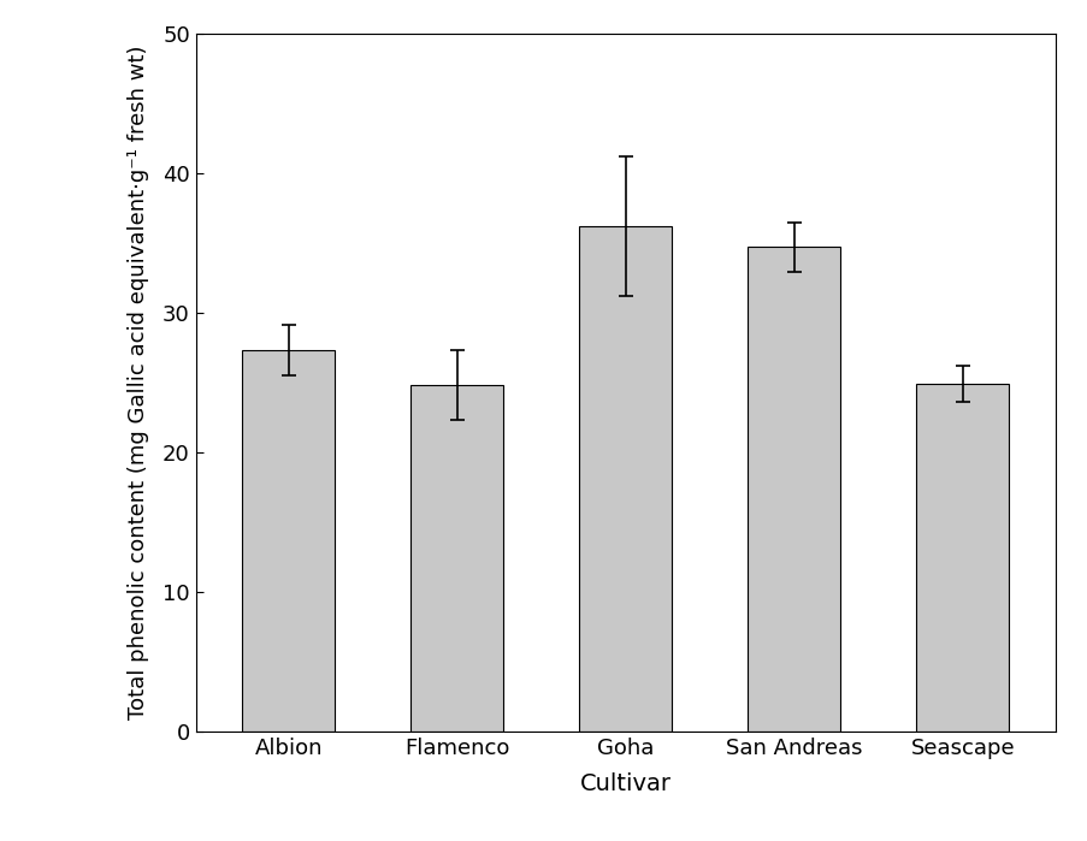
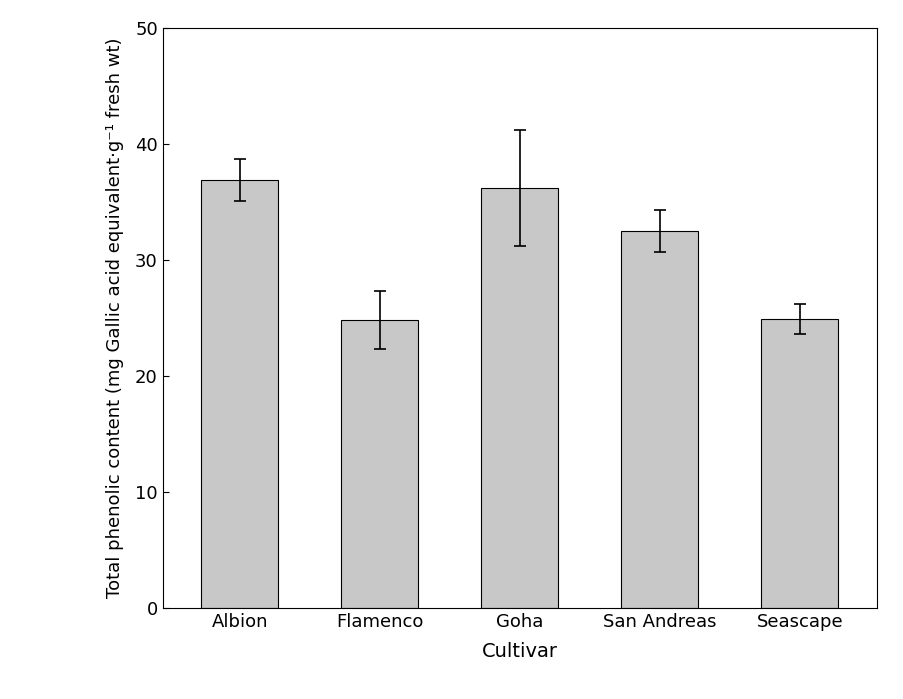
Albion: 27.3 -> 36.9
San Andreas: 34.7 -> 32.5
